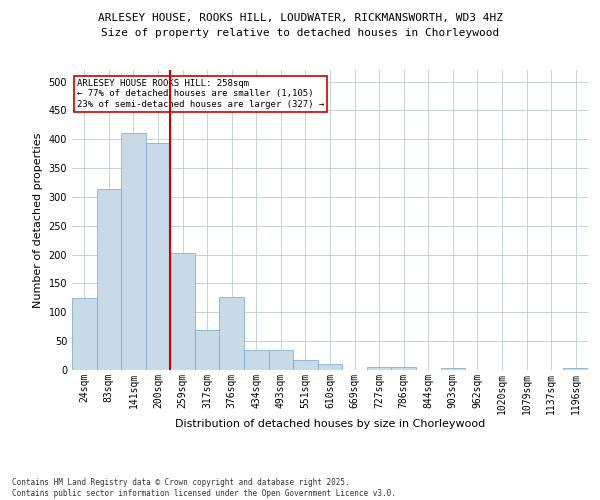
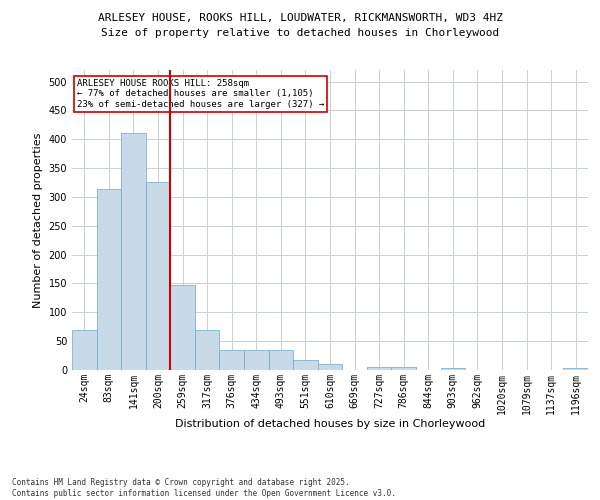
24sqm: 124 -> 70
200sqm: 394 -> 325
259sqm: 202 -> 148
376sqm: 126 -> 35
